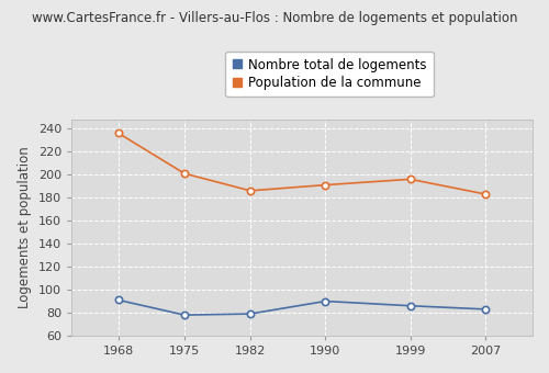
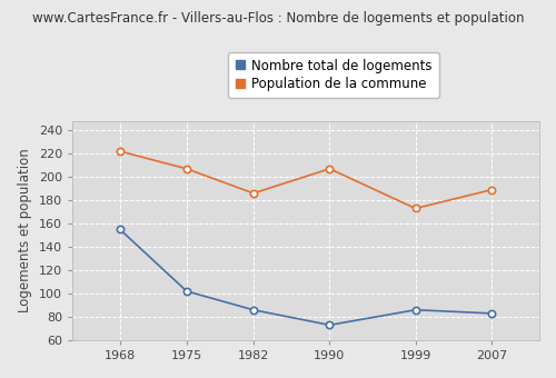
Nombre total de logements/1968: 91 -> 155
Population de la commune/1968: 236 -> 222
Nombre total de logements/1975: 78 -> 102
Population de la commune/1975: 201 -> 207
Nombre total de logements/1982: 79 -> 86
Nombre total de logements/1990: 90 -> 73
Population de la commune/1990: 191 -> 207
Population de la commune/1999: 196 -> 173
Population de la commune/2007: 183 -> 189
